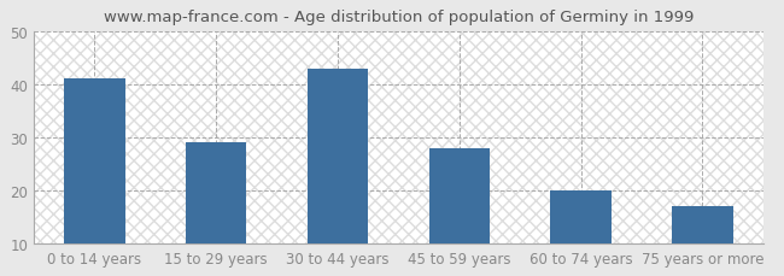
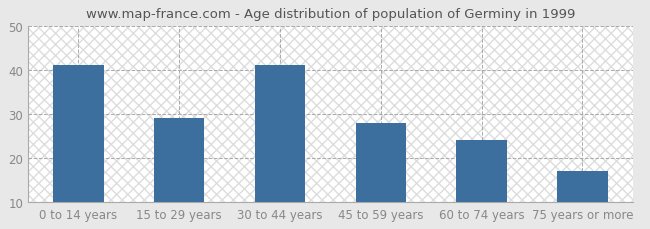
30 to 44 years: 43 -> 41
60 to 74 years: 20 -> 24
